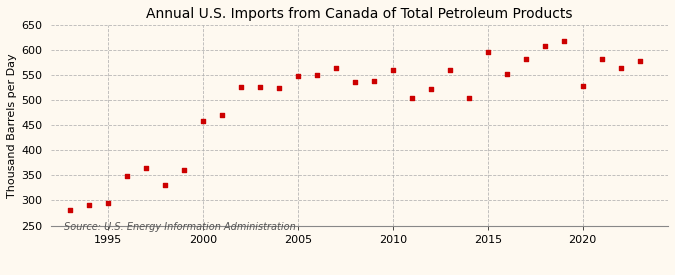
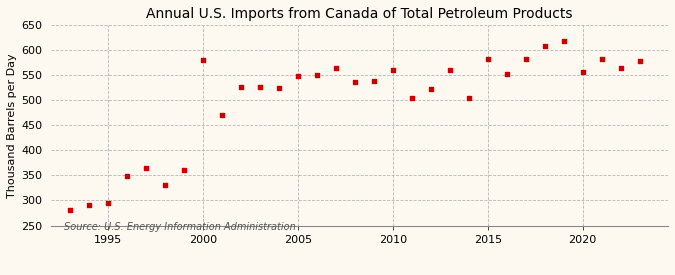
2000: 458 -> 580
2015: 596 -> 582
2020: 529 -> 556
